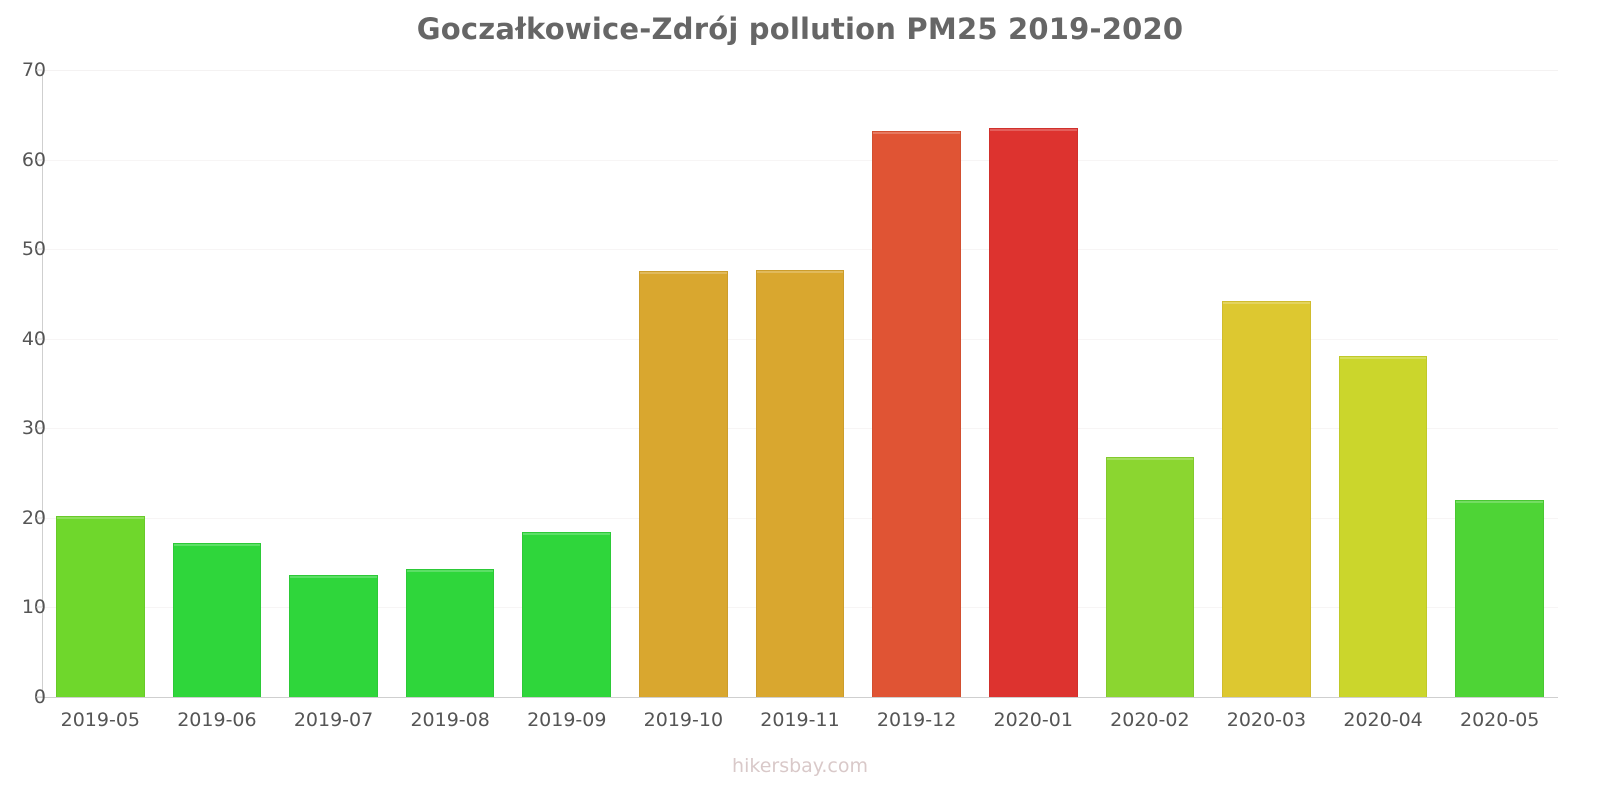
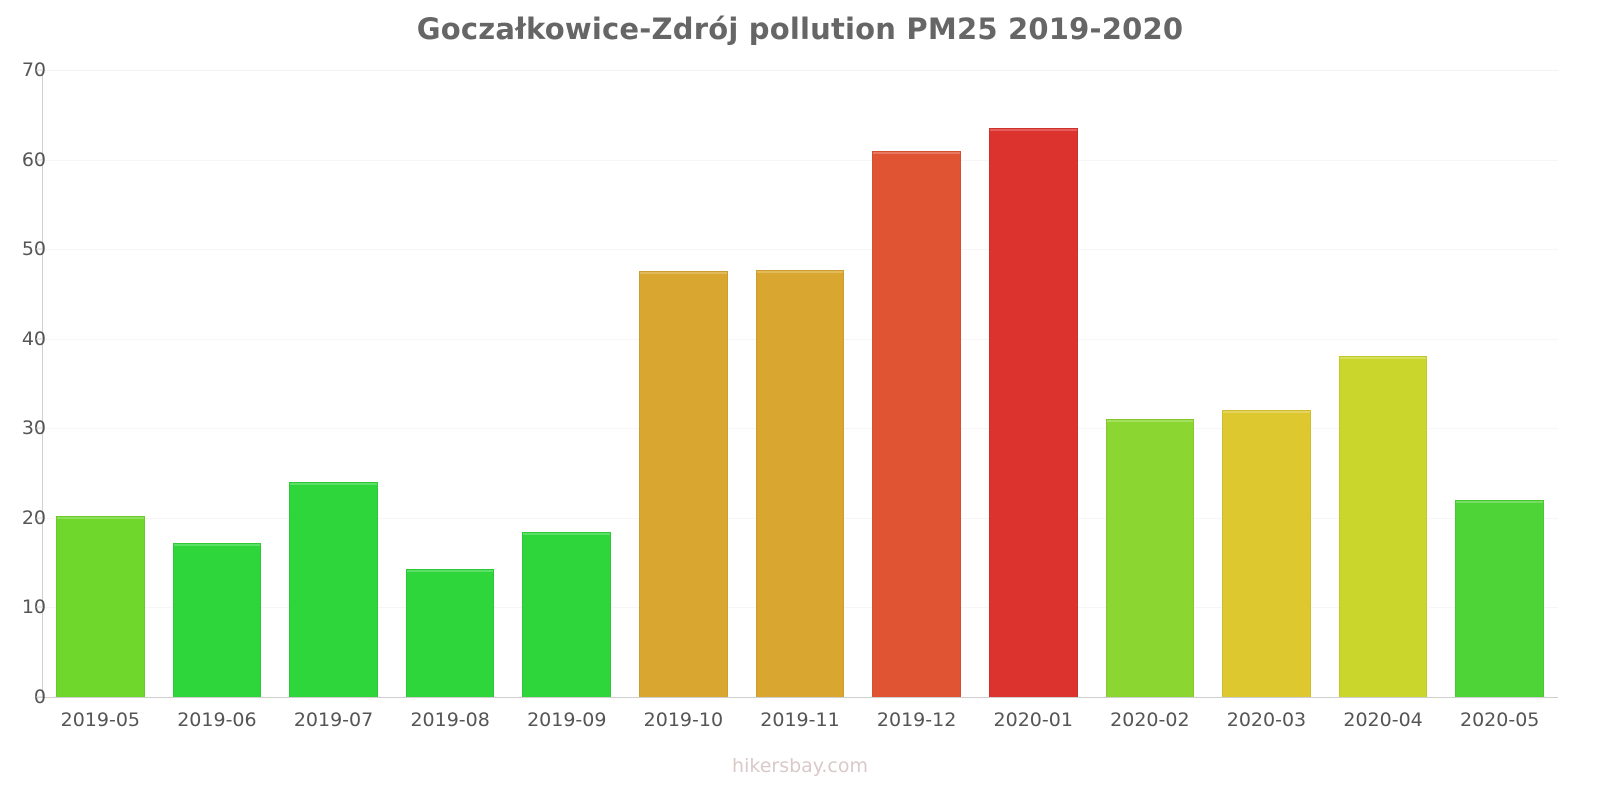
2019-07: 14 -> 24
2019-12: 63 -> 61
2020-02: 27 -> 31
2020-03: 44 -> 32
